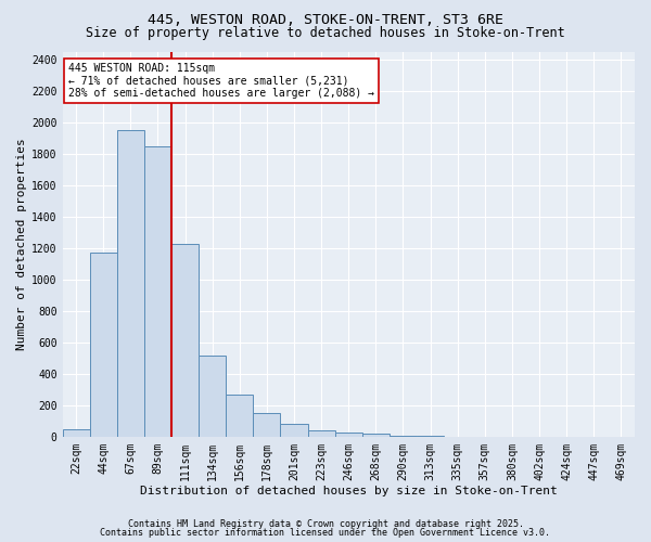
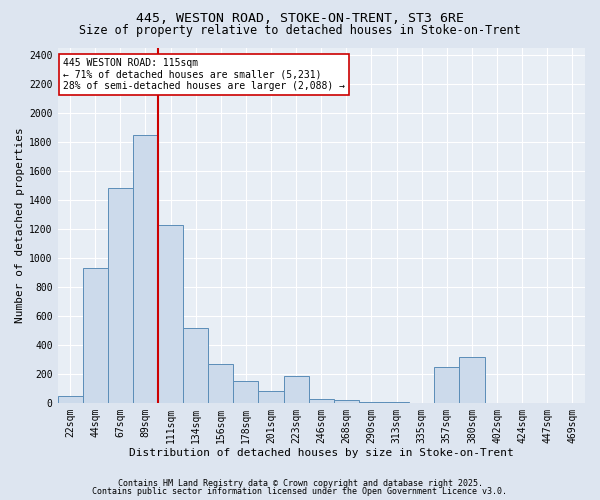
44sqm: 1170 -> 930
67sqm: 1950 -> 1480
223sqm: 40 -> 190
357sqm: 0 -> 250
380sqm: 0 -> 320
